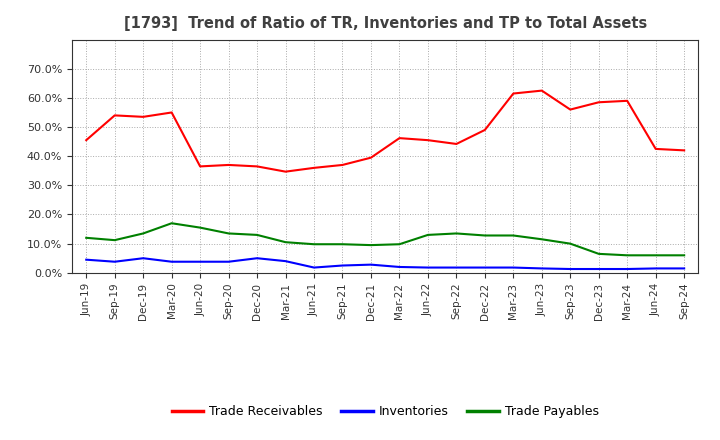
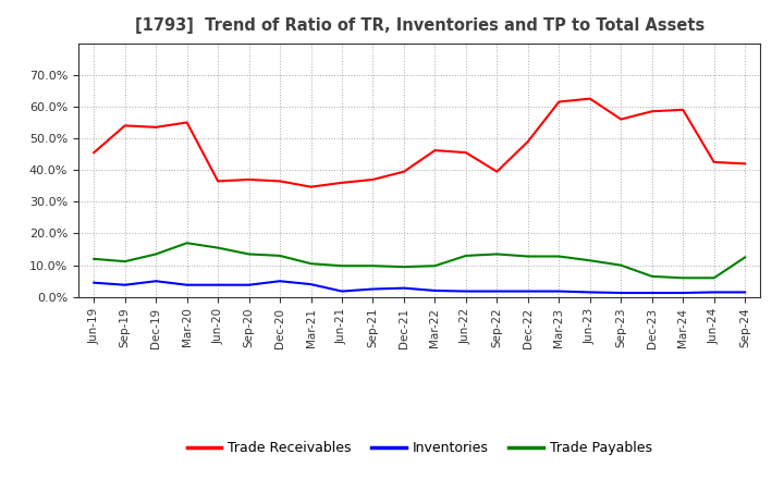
Trade Receivables/Sep-22: 44.2% -> 39.5%
Trade Payables/Sep-24: 6.0% -> 12.5%
